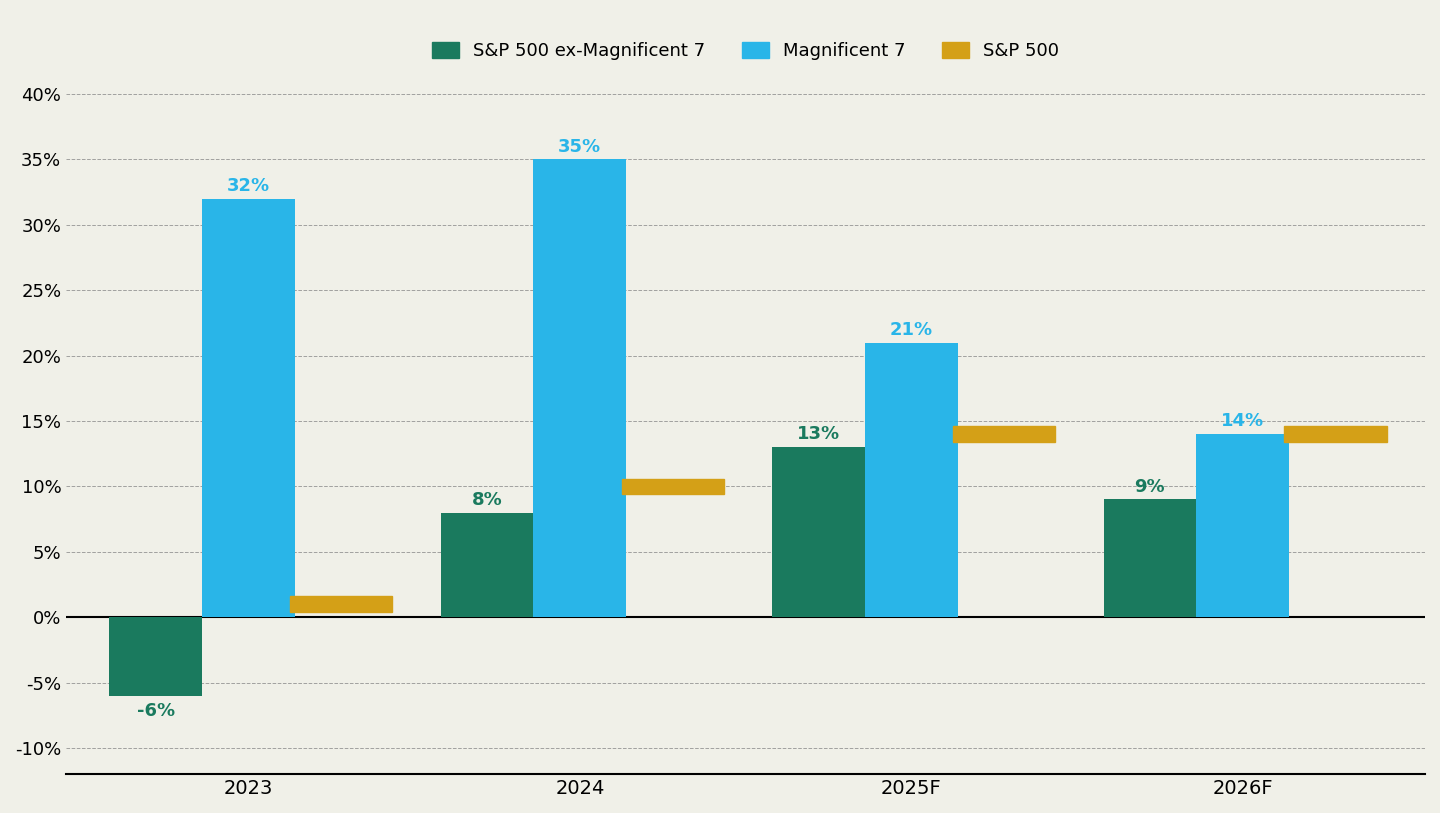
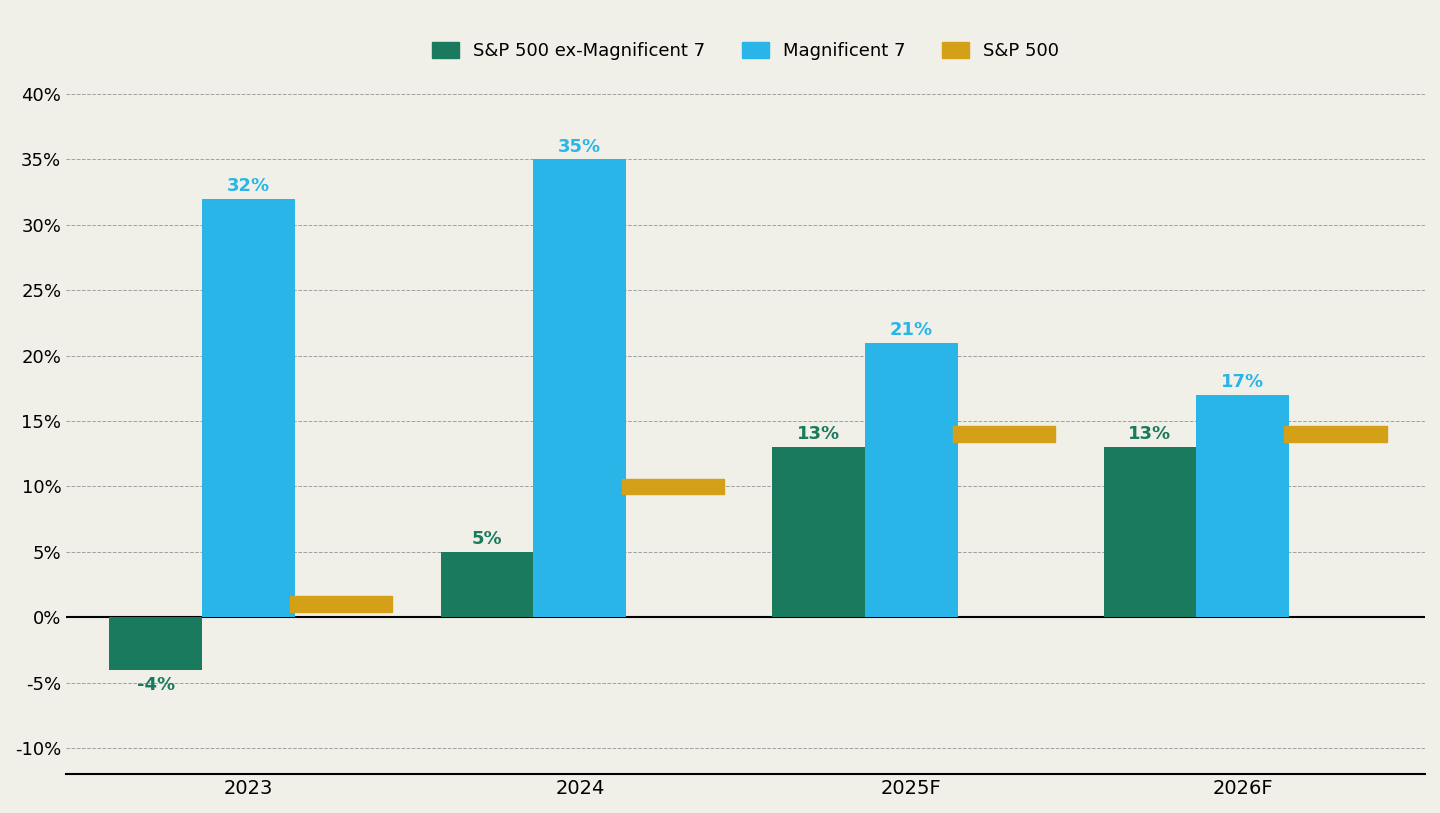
S&P 500 ex-Magnificent 7/2023: -6% -> -4%
S&P 500 ex-Magnificent 7/2024: 8% -> 5%
S&P 500 ex-Magnificent 7/2026F: 9% -> 13%
Magnificent 7/2026F: 14% -> 17%
